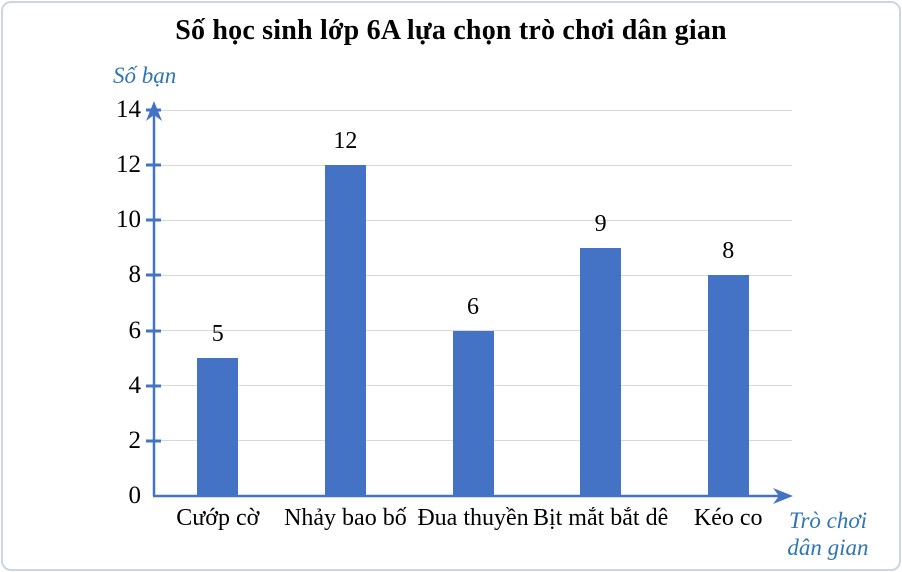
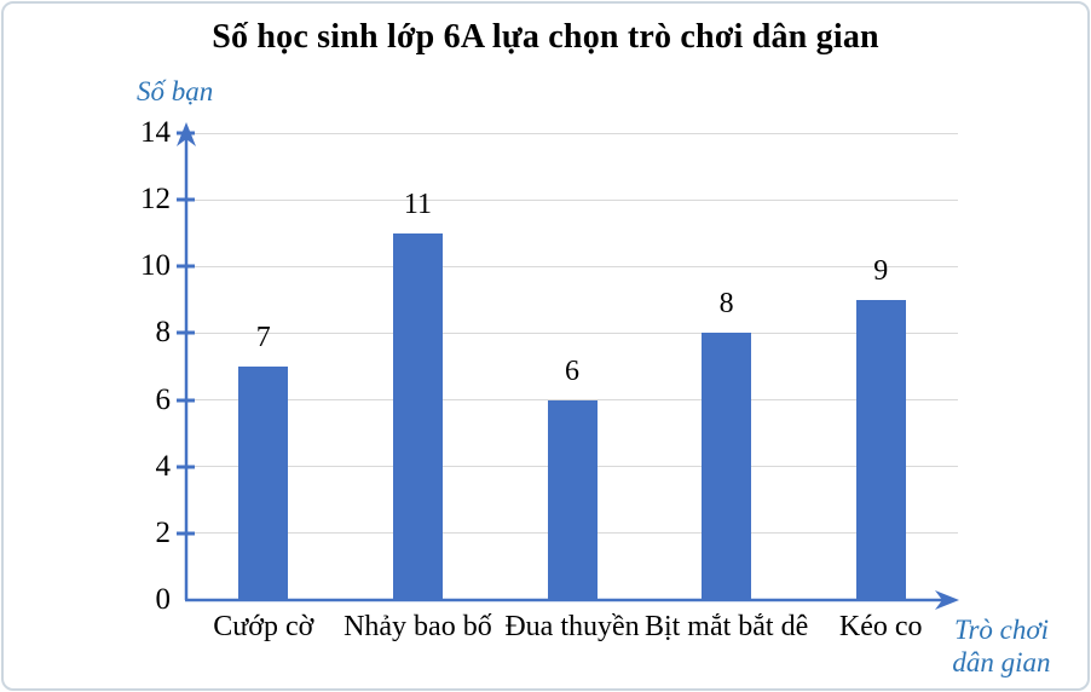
Cướp cờ: 5 -> 7
Nhảy bao bố: 12 -> 11
Bịt mắt bắt dê: 9 -> 8
Kéo co: 8 -> 9
